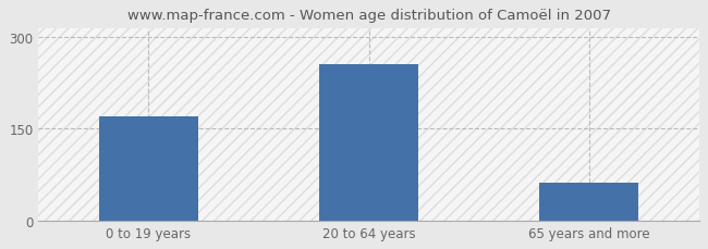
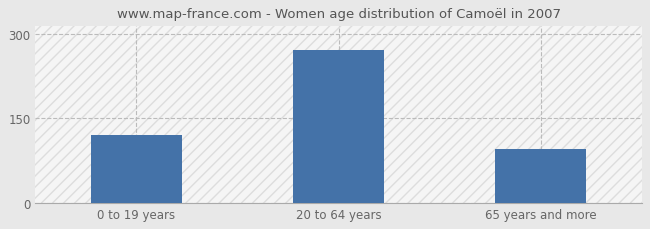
0 to 19 years: 170 -> 120
20 to 64 years: 256 -> 272
65 years and more: 62 -> 95
